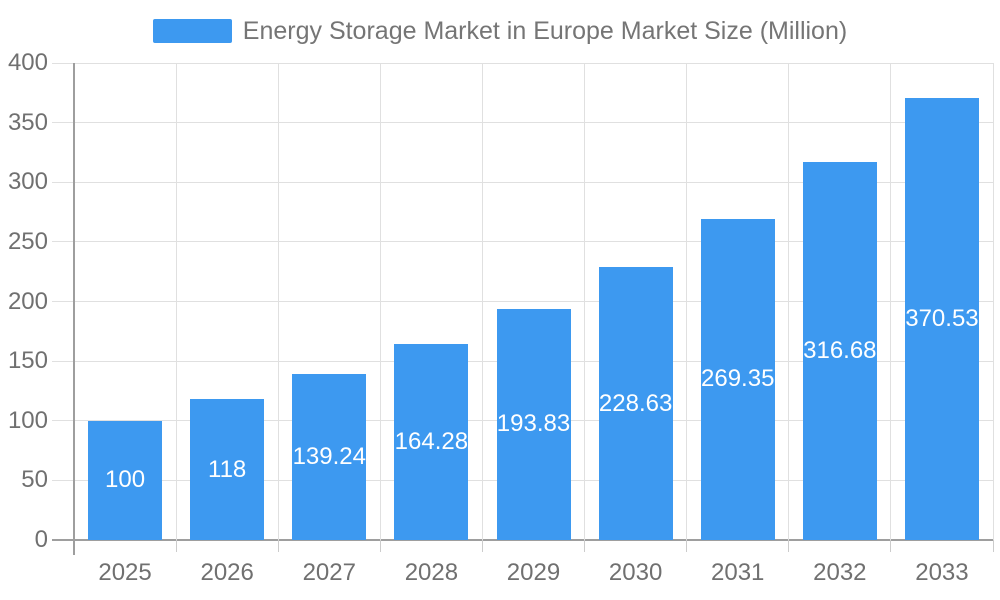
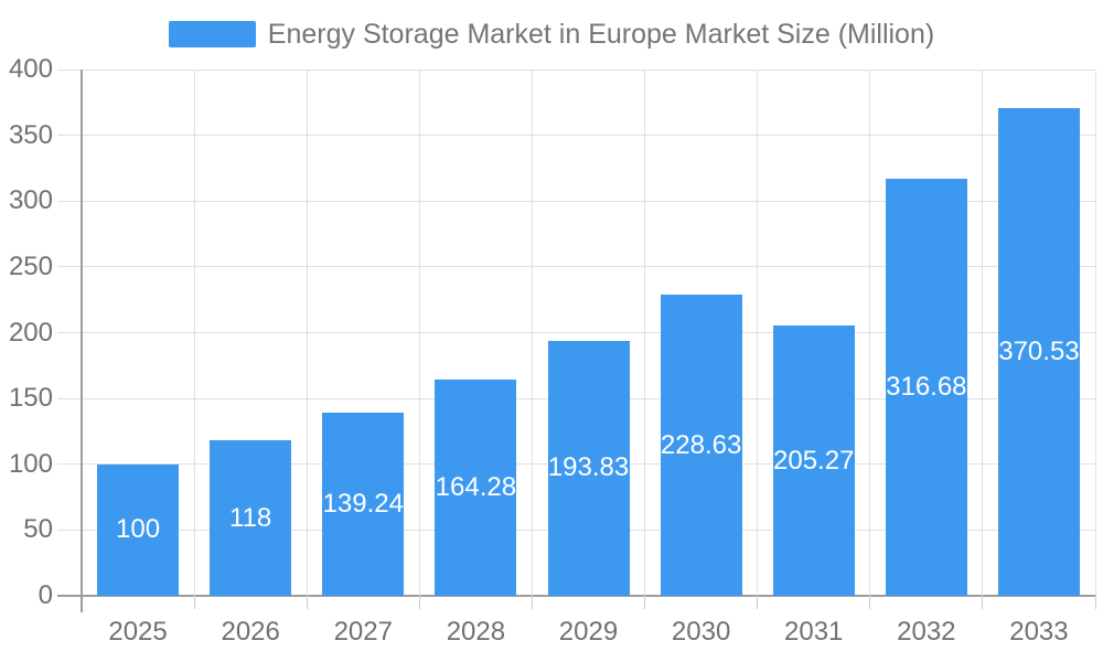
2031: 269.35 -> 205.27
